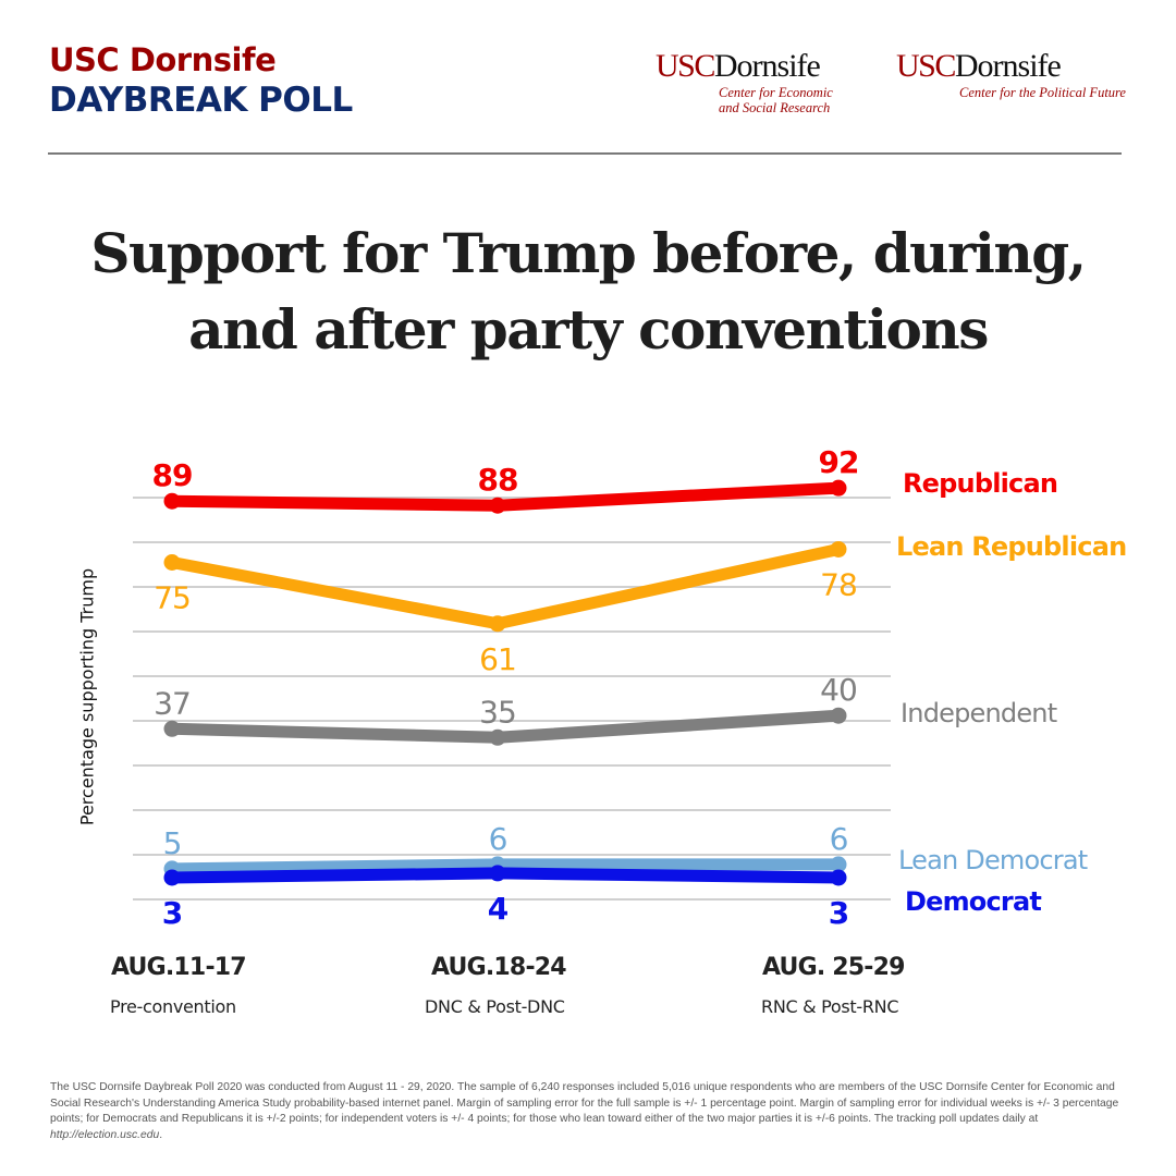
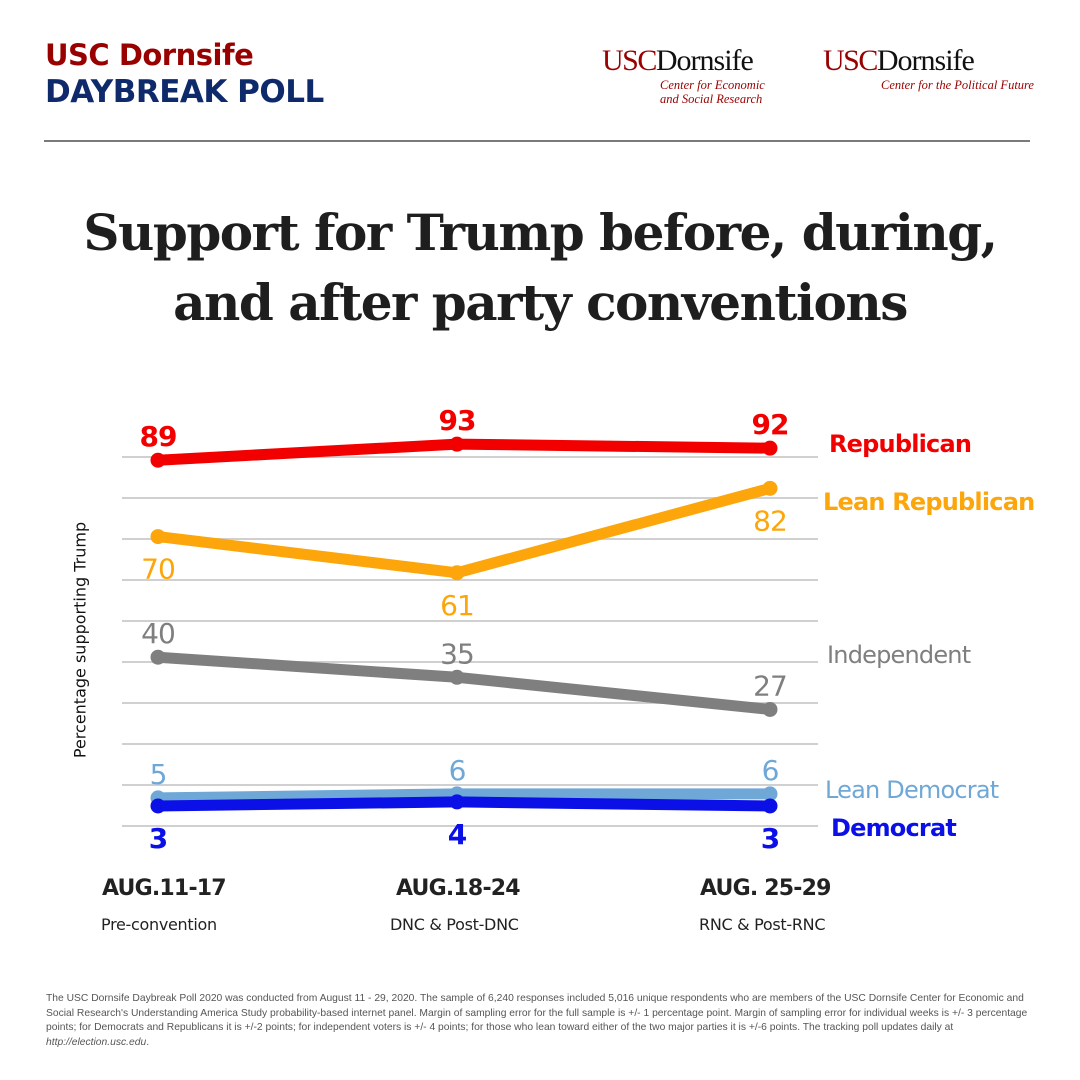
Lean Republican/AUG.11-17: 75 -> 70
Independent/AUG.11-17: 37 -> 40
Republican/AUG.18-24: 88 -> 93
Lean Republican/AUG. 25-29: 78 -> 82
Independent/AUG. 25-29: 40 -> 27
